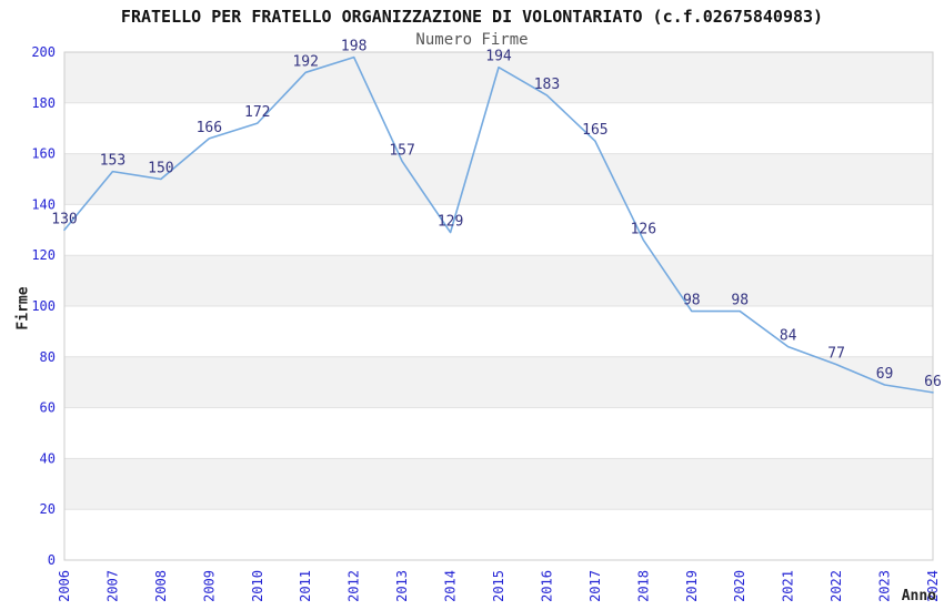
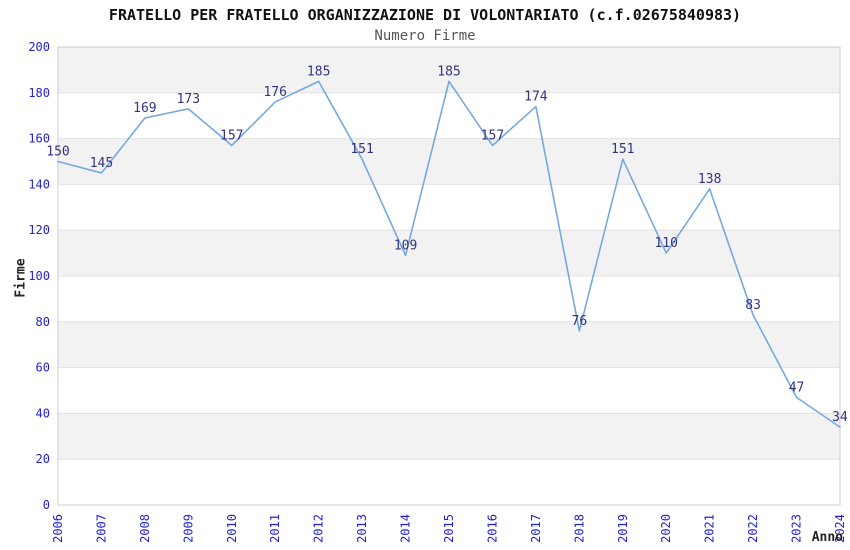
2006: 130 -> 150
2007: 153 -> 145
2008: 150 -> 169
2009: 166 -> 173
2010: 172 -> 157
2011: 192 -> 176
2012: 198 -> 185
2013: 157 -> 151
2014: 129 -> 109
2015: 194 -> 185
2016: 183 -> 157
2017: 165 -> 174
2018: 126 -> 76
2019: 98 -> 151
2020: 98 -> 110
2021: 84 -> 138
2022: 77 -> 83
2023: 69 -> 47
2024: 66 -> 34
